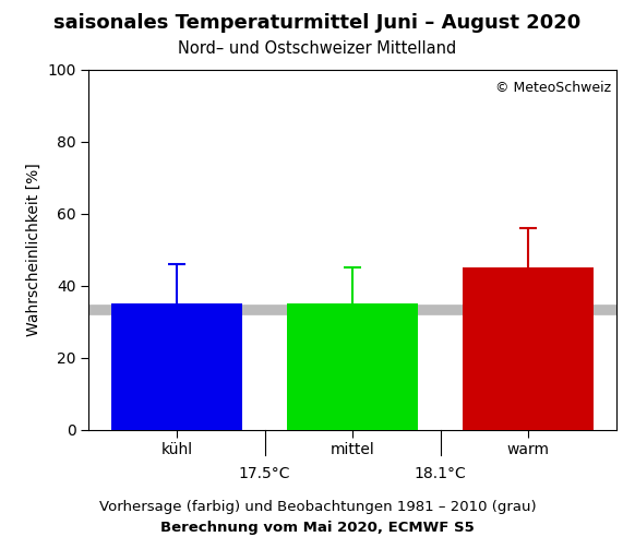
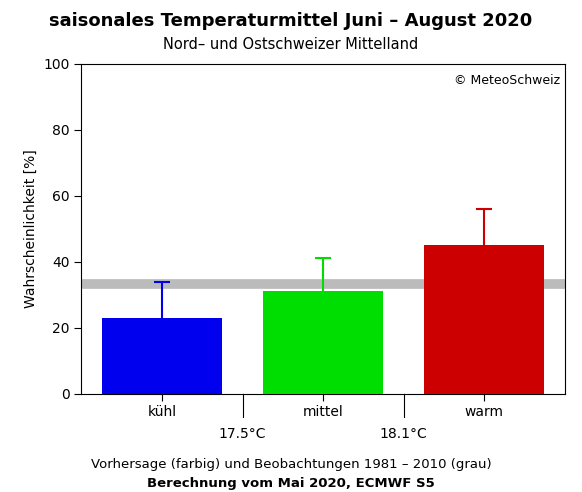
kühl: 35 -> 23
mittel: 35 -> 31
